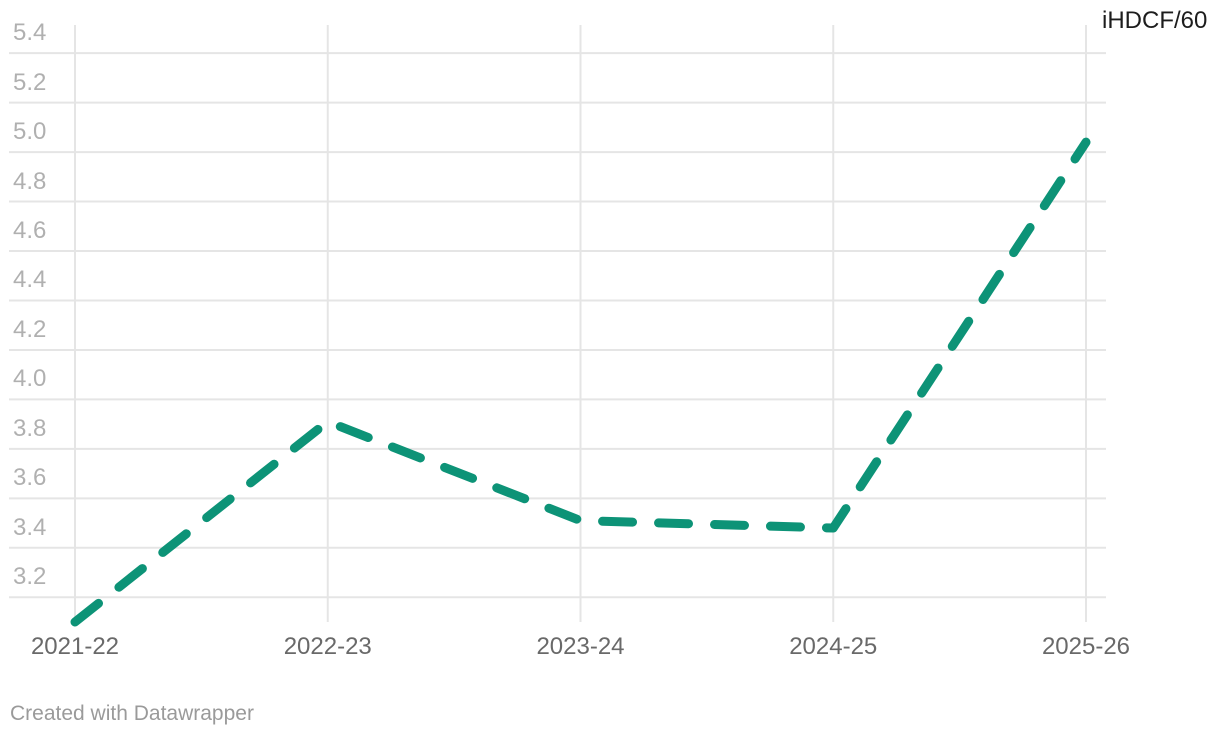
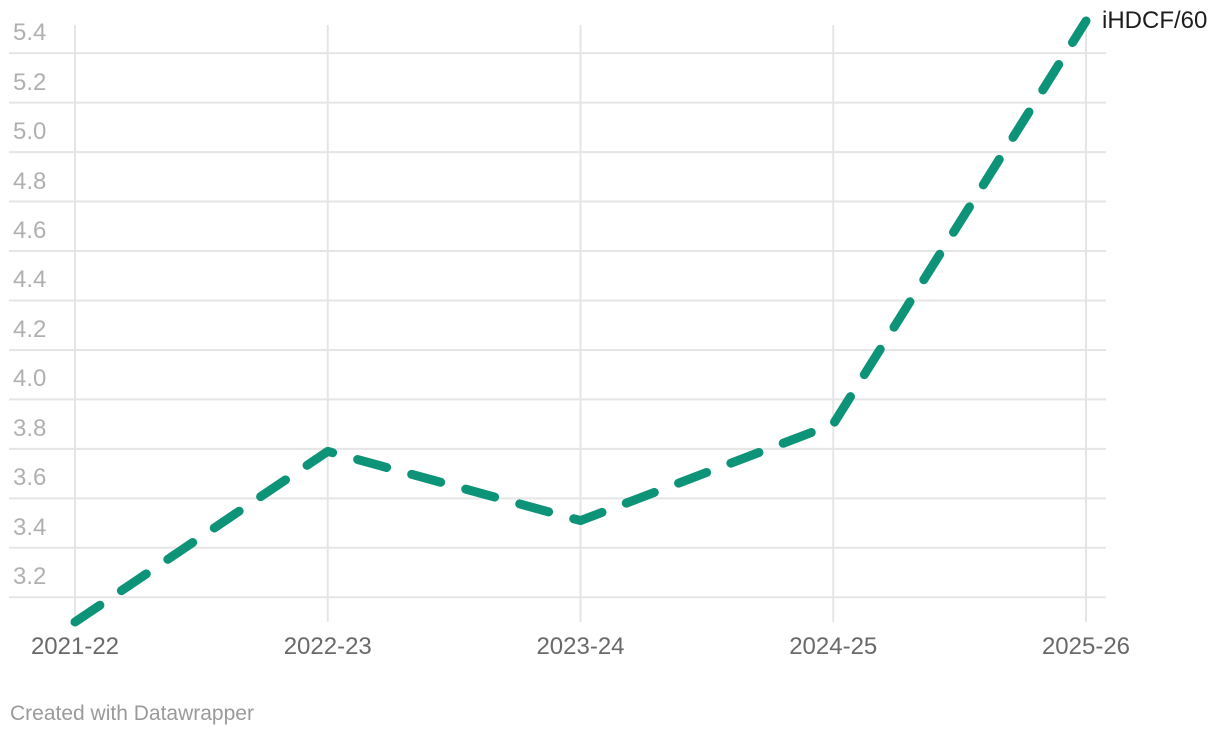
2022-23: 3.91 -> 3.79
2024-25: 3.48 -> 3.90
2025-26: 5.04 -> 5.53
